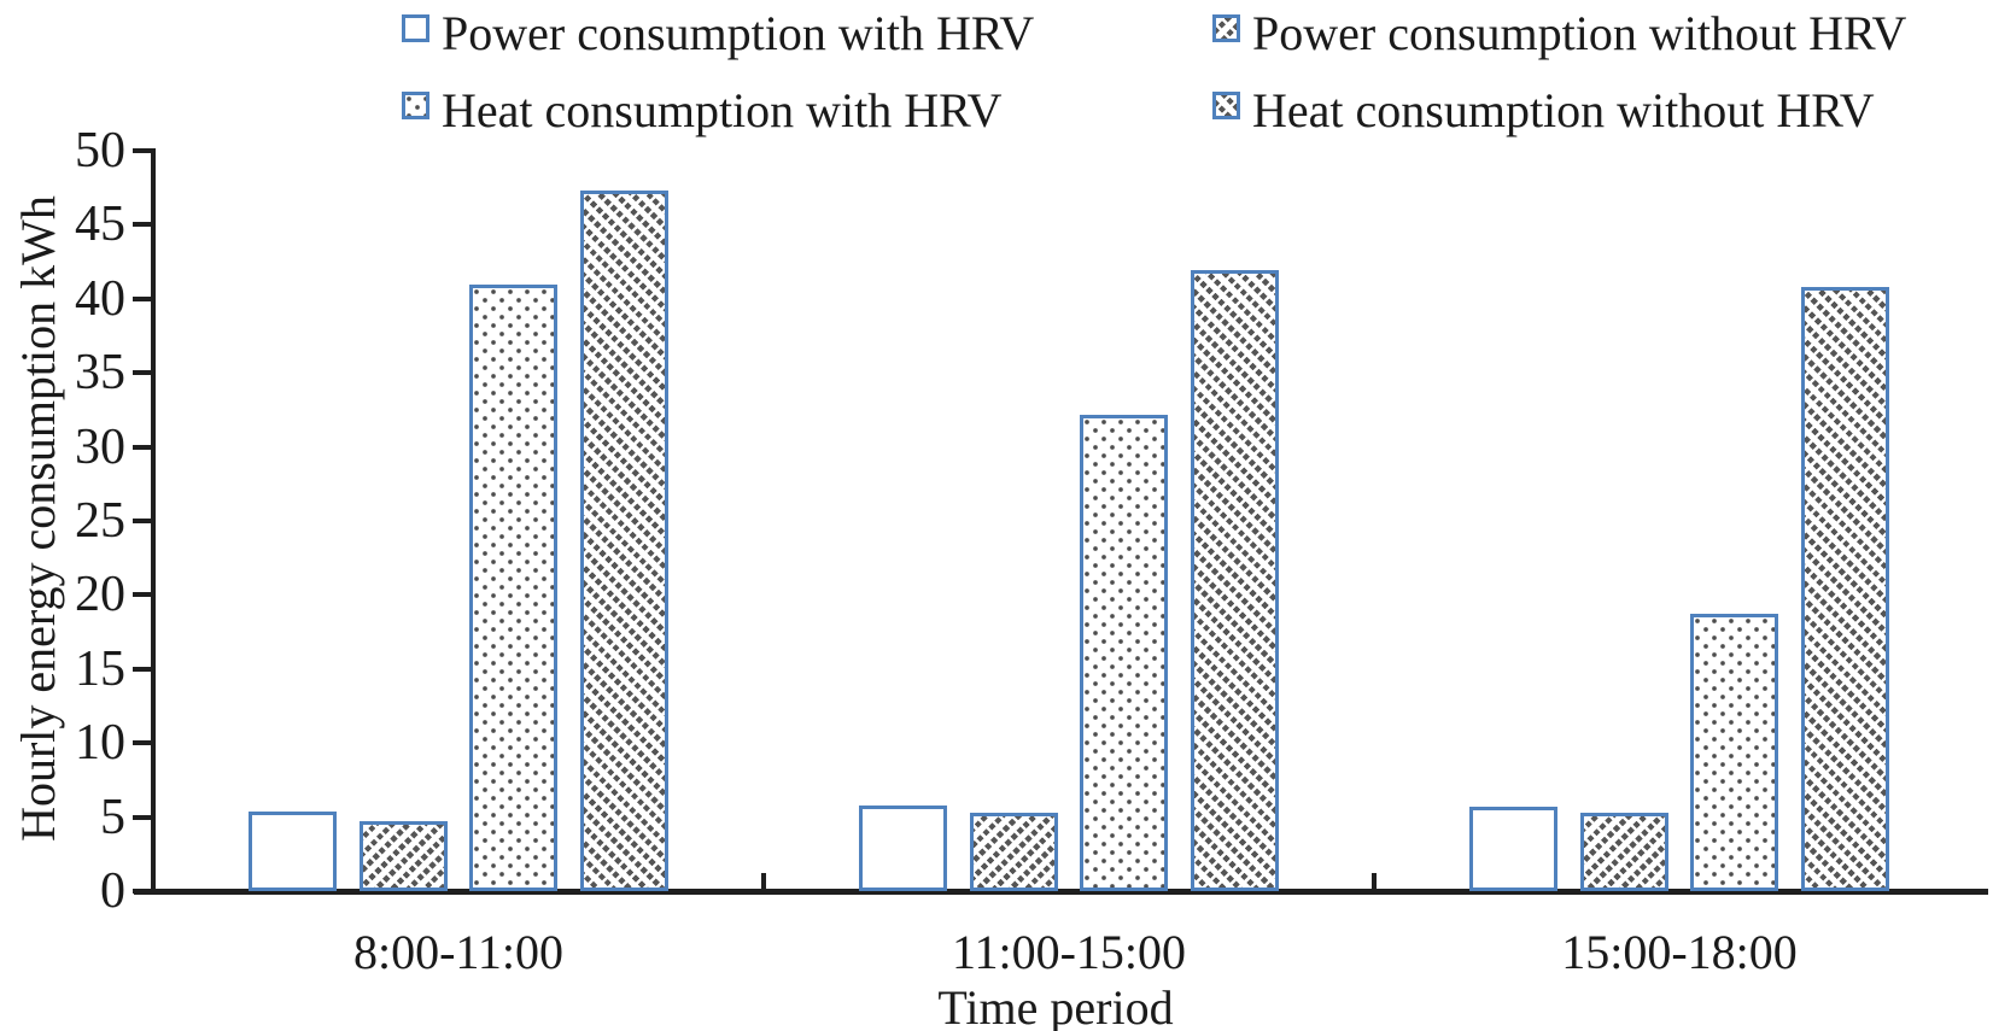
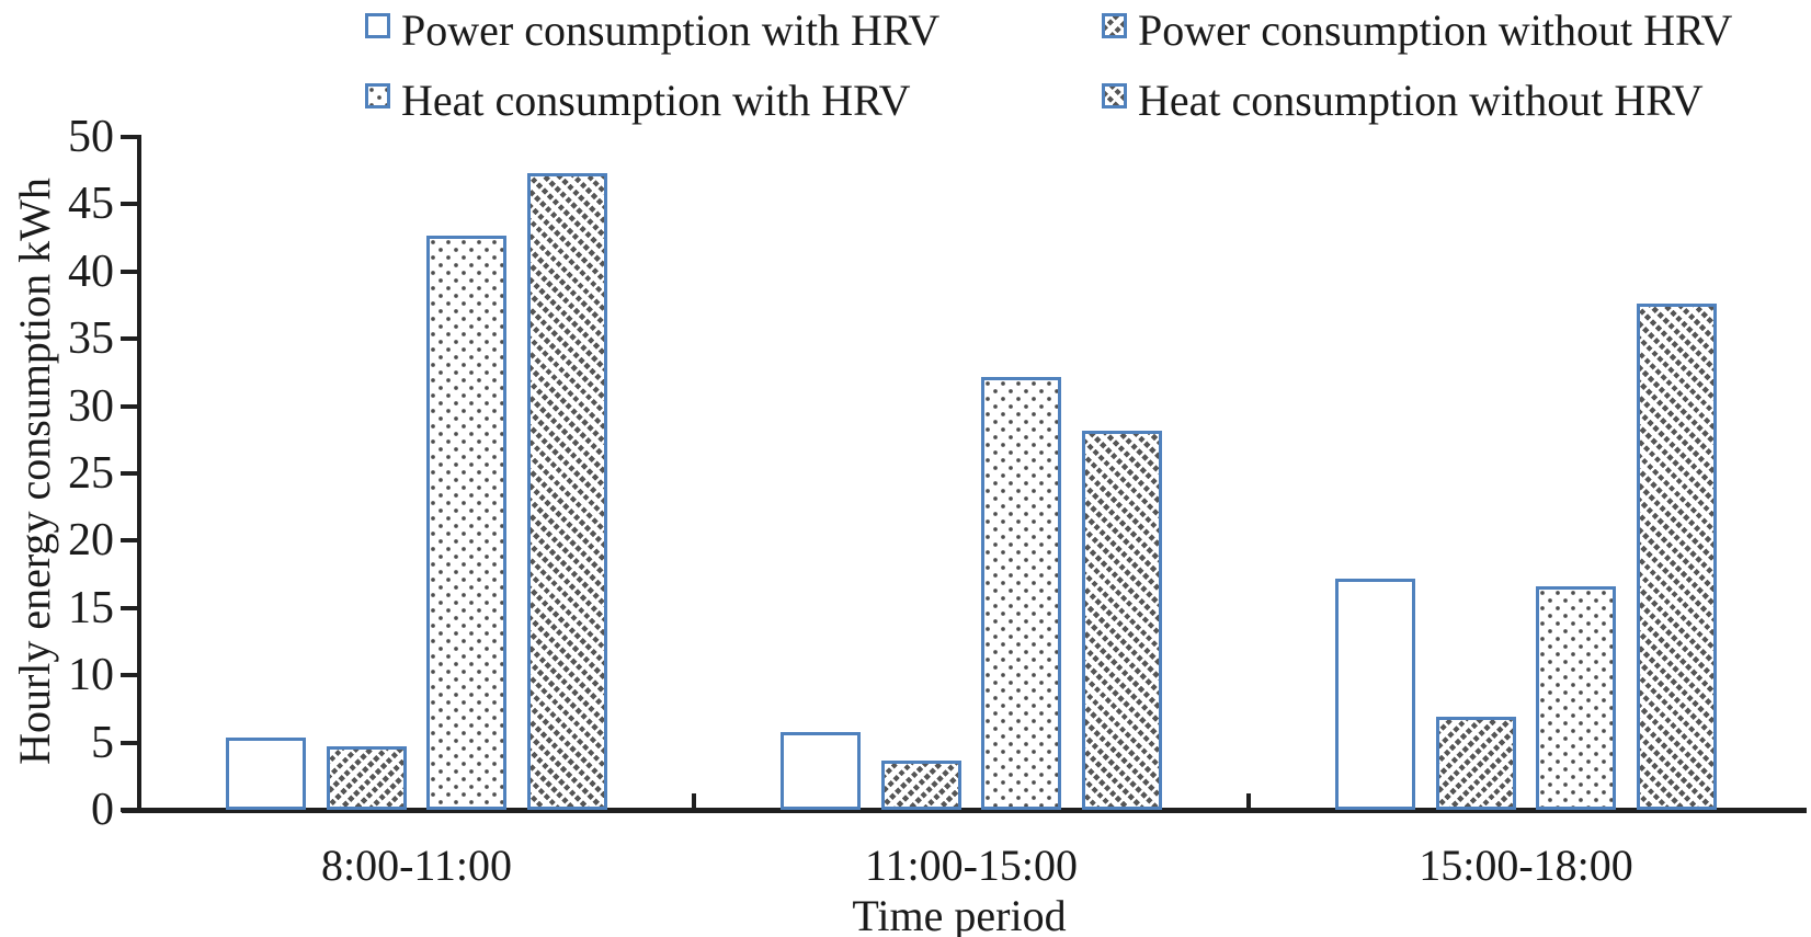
Heat consumption with HRV/8:00-11:00: 41.0 -> 42.7
Power consumption without HRV/11:00-15:00: 5.3 -> 3.7
Heat consumption without HRV/11:00-15:00: 41.9 -> 28.2
Power consumption with HRV/15:00-18:00: 5.7 -> 17.2
Power consumption without HRV/15:00-18:00: 5.3 -> 6.9
Heat consumption with HRV/15:00-18:00: 18.7 -> 16.6
Heat consumption without HRV/15:00-18:00: 40.8 -> 37.6
